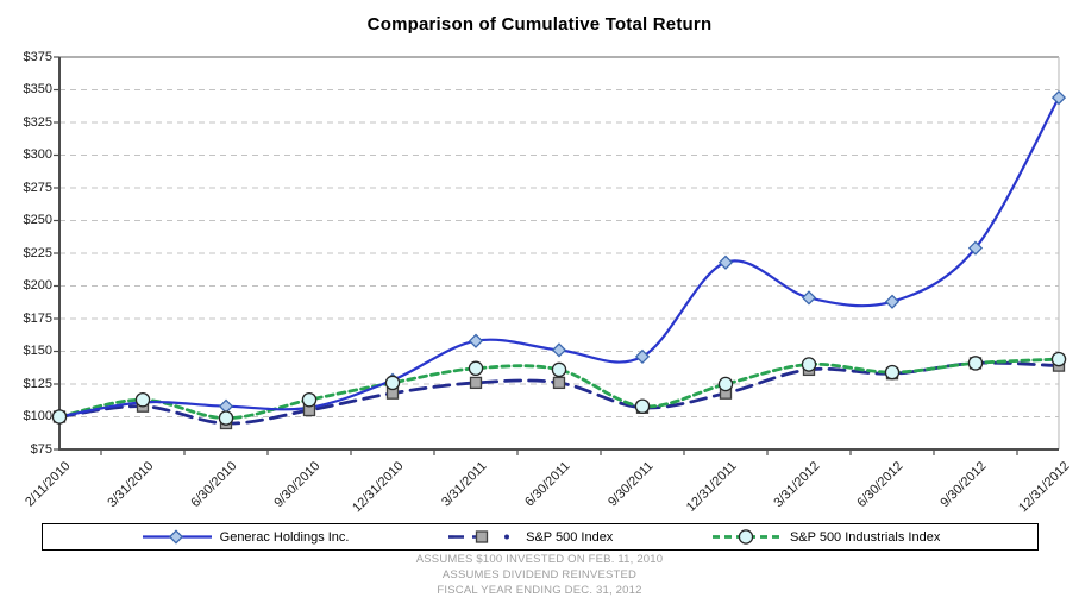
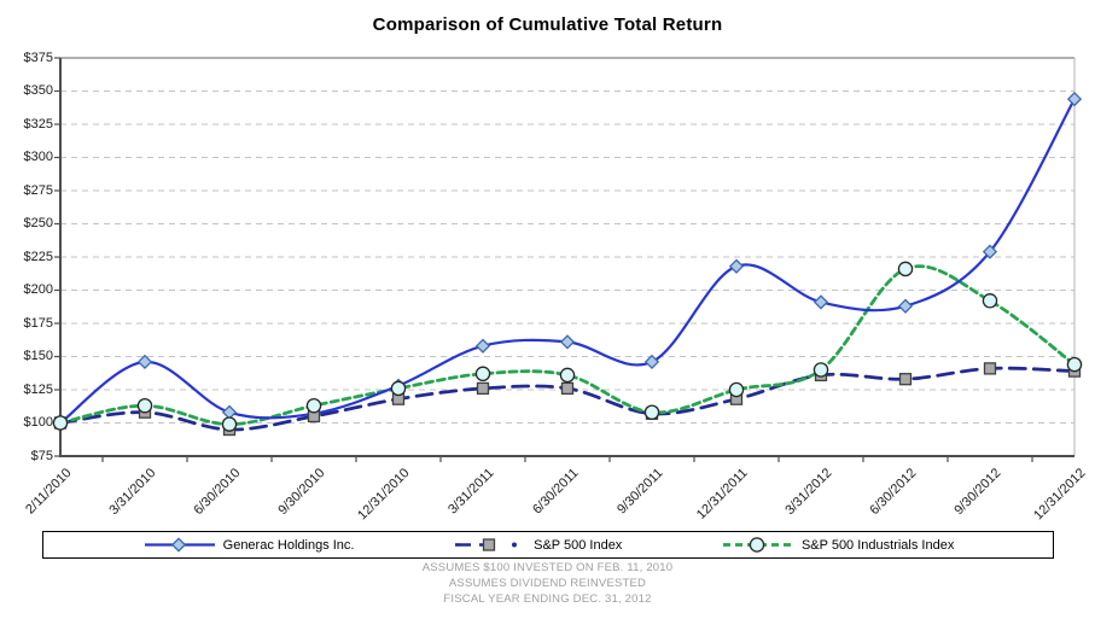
Generac Holdings Inc./3/31/2010: $111 -> $146
Generac Holdings Inc./6/30/2011: $151 -> $161
S&P 500 Industrials Index/6/30/2012: $134 -> $216
S&P 500 Industrials Index/9/30/2012: $141 -> $192
